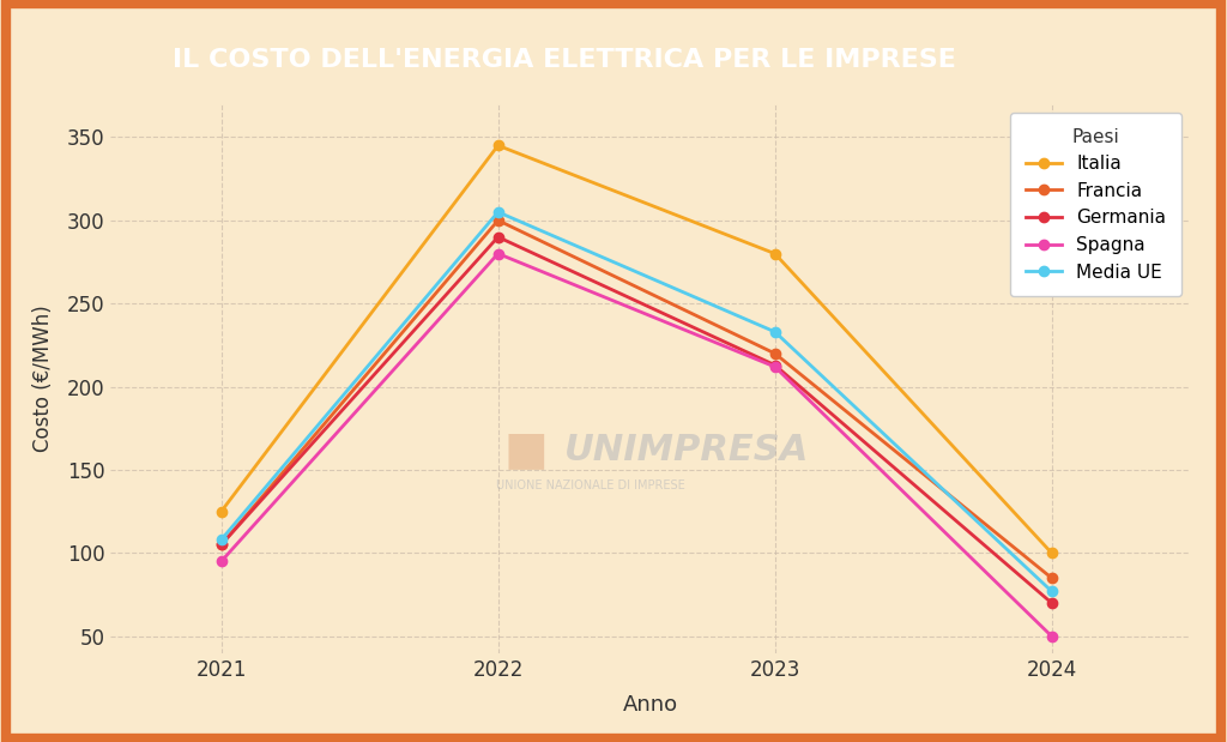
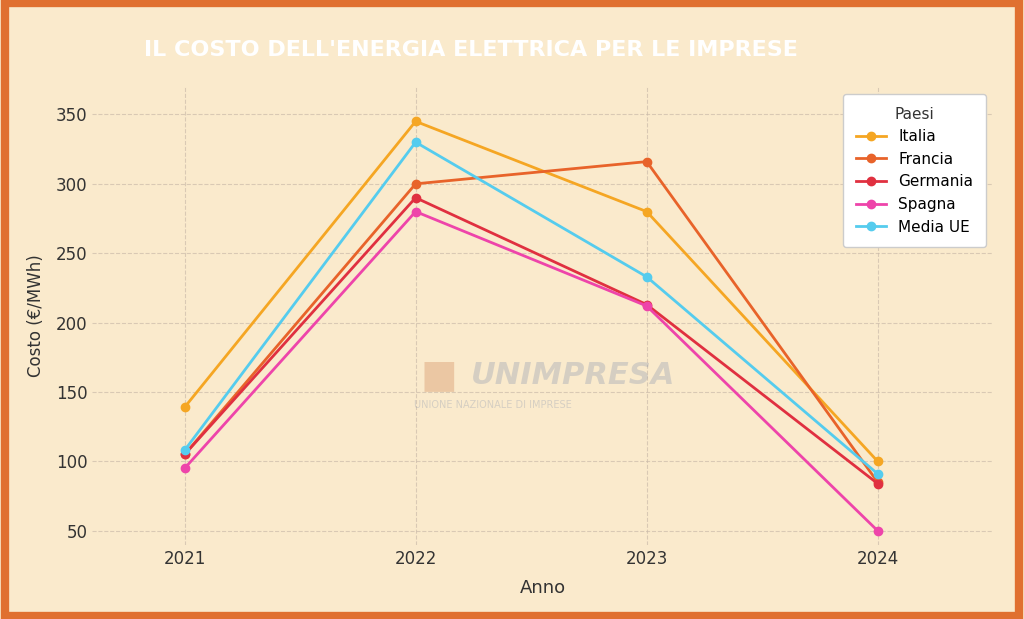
Italia/2021: 125 -> 139
Media UE/2022: 305 -> 330
Francia/2023: 220 -> 316
Germania/2024: 70 -> 84
Media UE/2024: 77 -> 91
